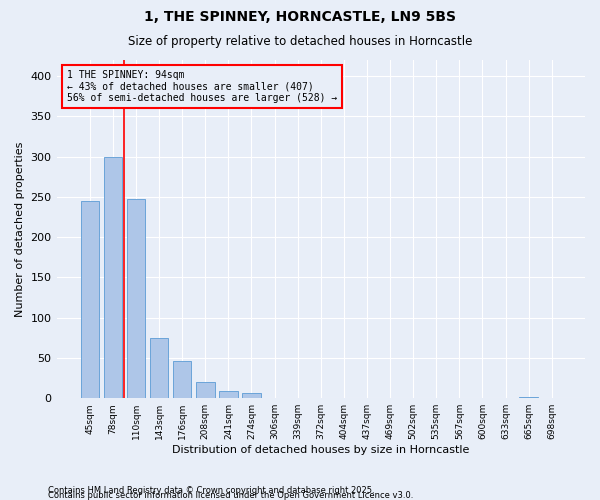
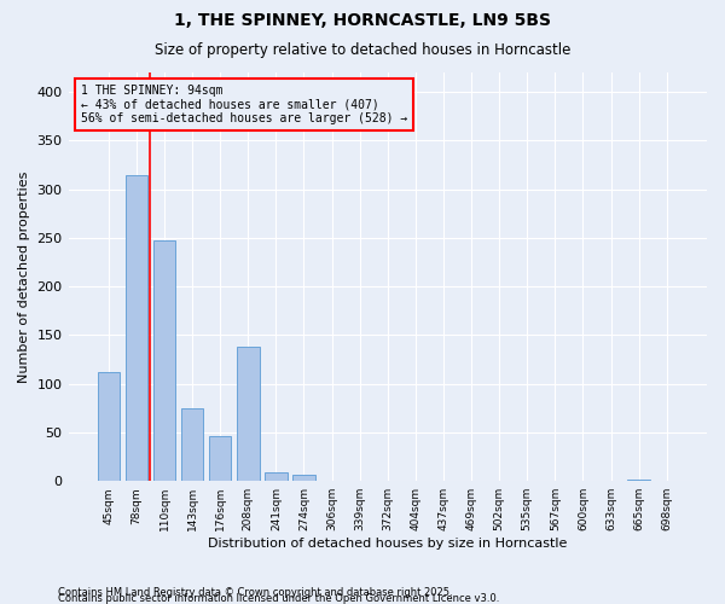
45sqm: 245 -> 112
78sqm: 300 -> 314
208sqm: 20 -> 138
